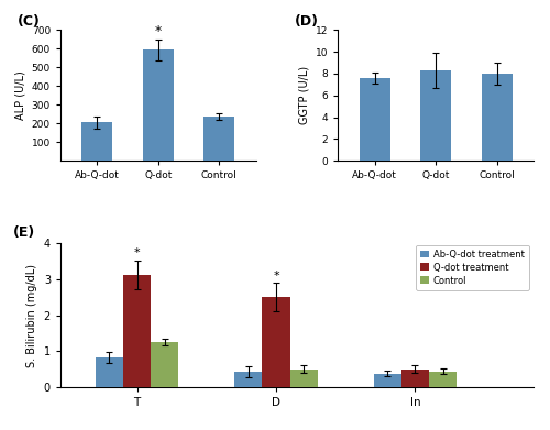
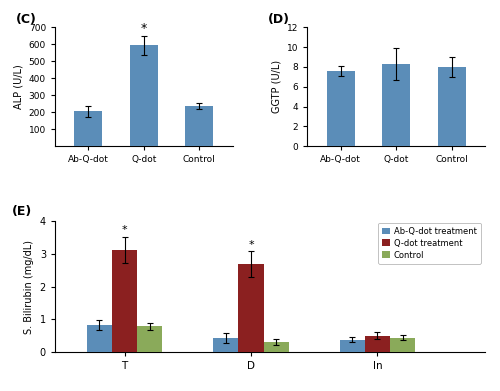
Control/T: 1.25 -> 0.78
Q-dot treatment/D: 2.50 -> 2.68
Control/D: 0.50 -> 0.30
